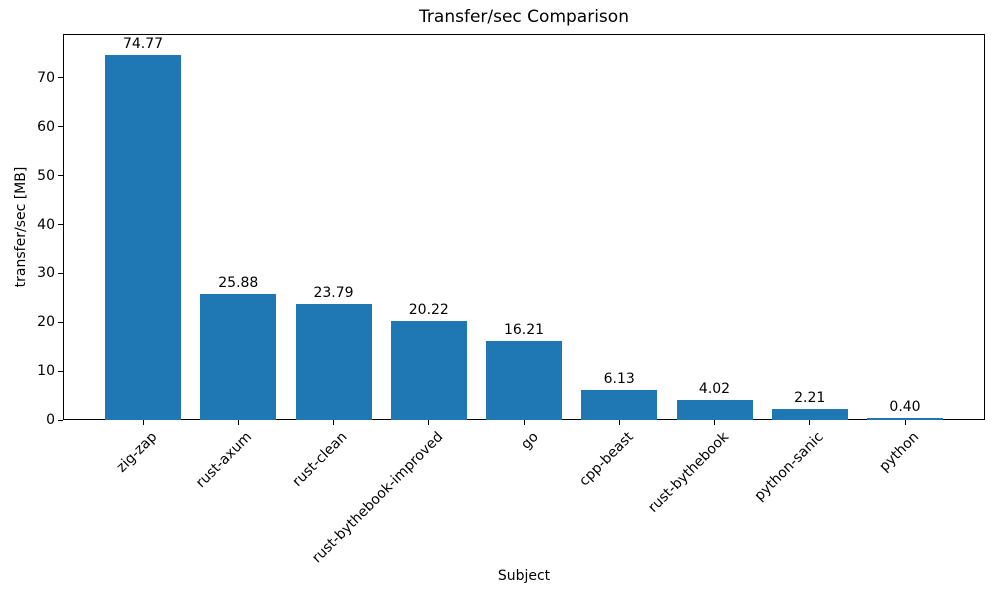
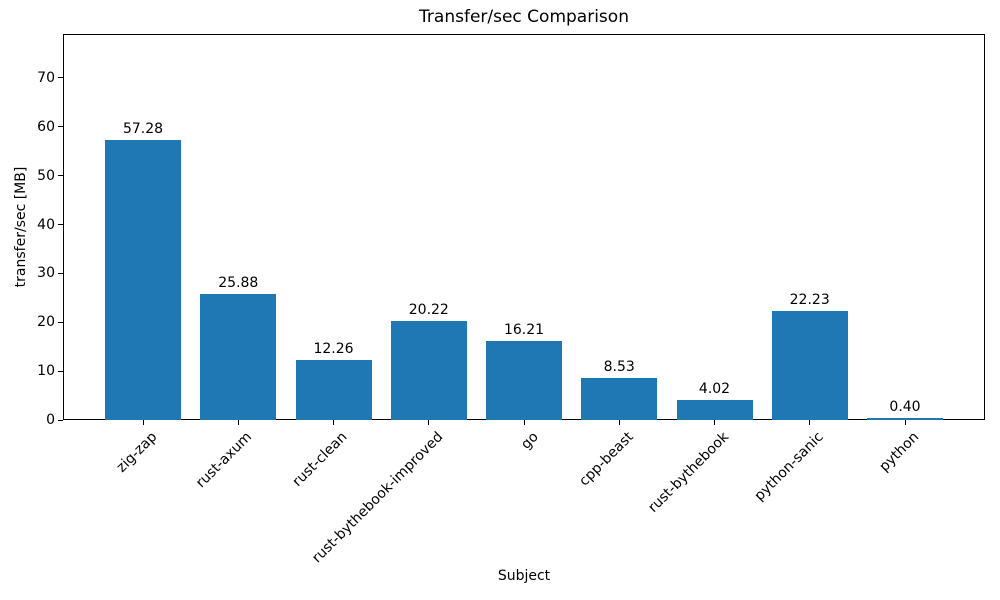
zig-zap: 74.77 -> 57.28
rust-clean: 23.79 -> 12.26
cpp-beast: 6.13 -> 8.53
python-sanic: 2.21 -> 22.23
